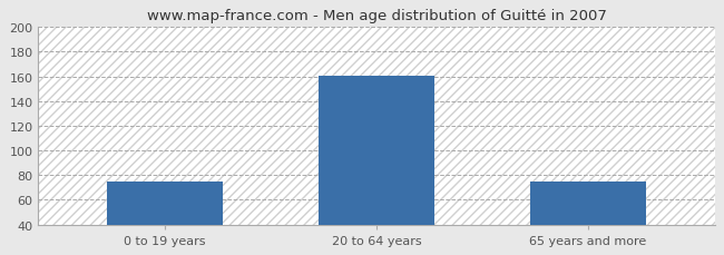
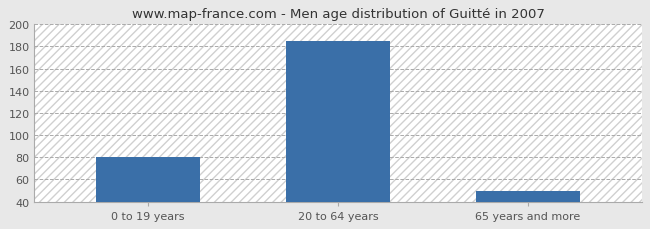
0 to 19 years: 75 -> 80
20 to 64 years: 161 -> 185
65 years and more: 75 -> 50
